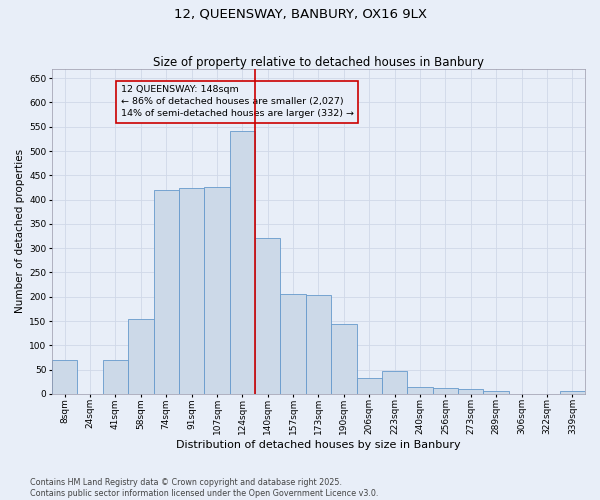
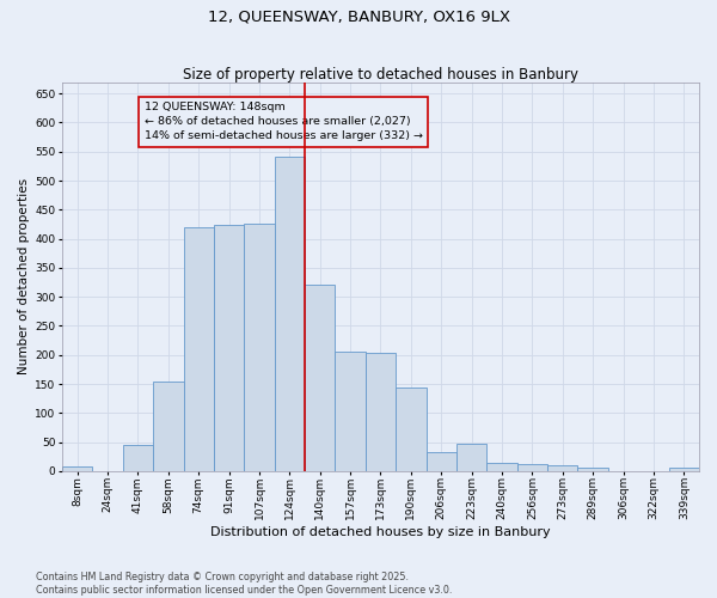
8sqm: 70 -> 8
41sqm: 70 -> 45
